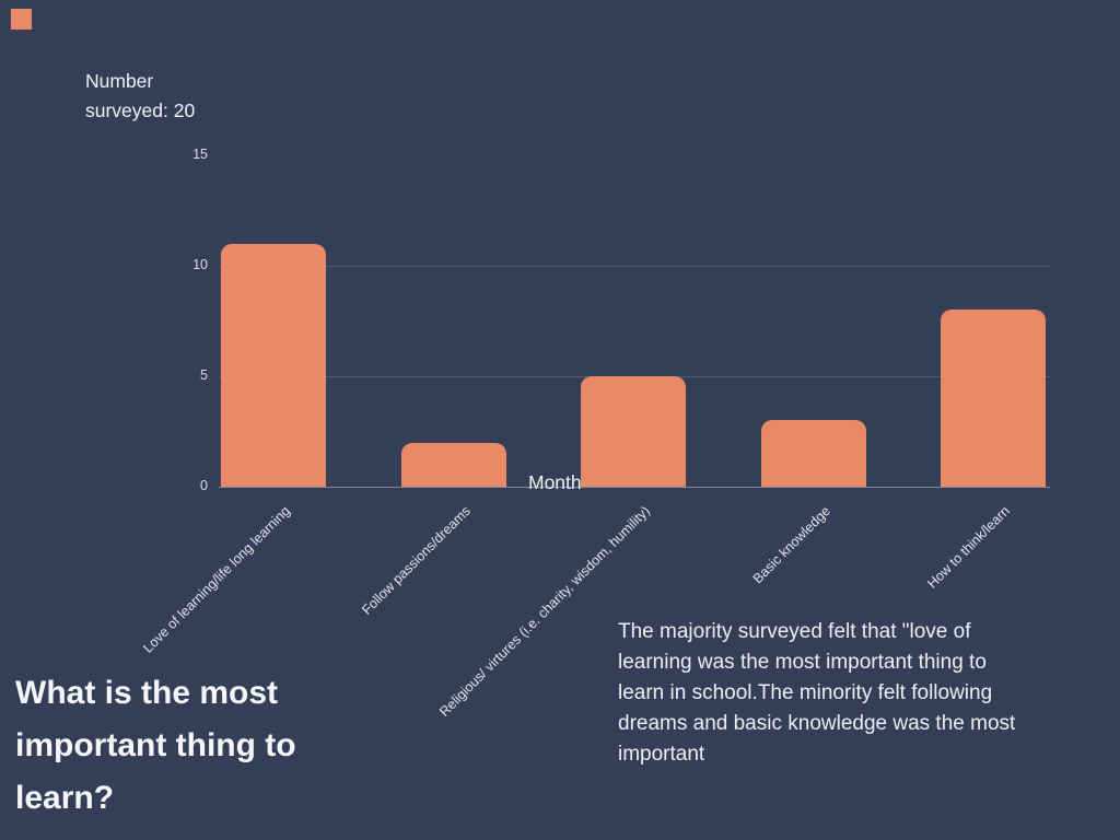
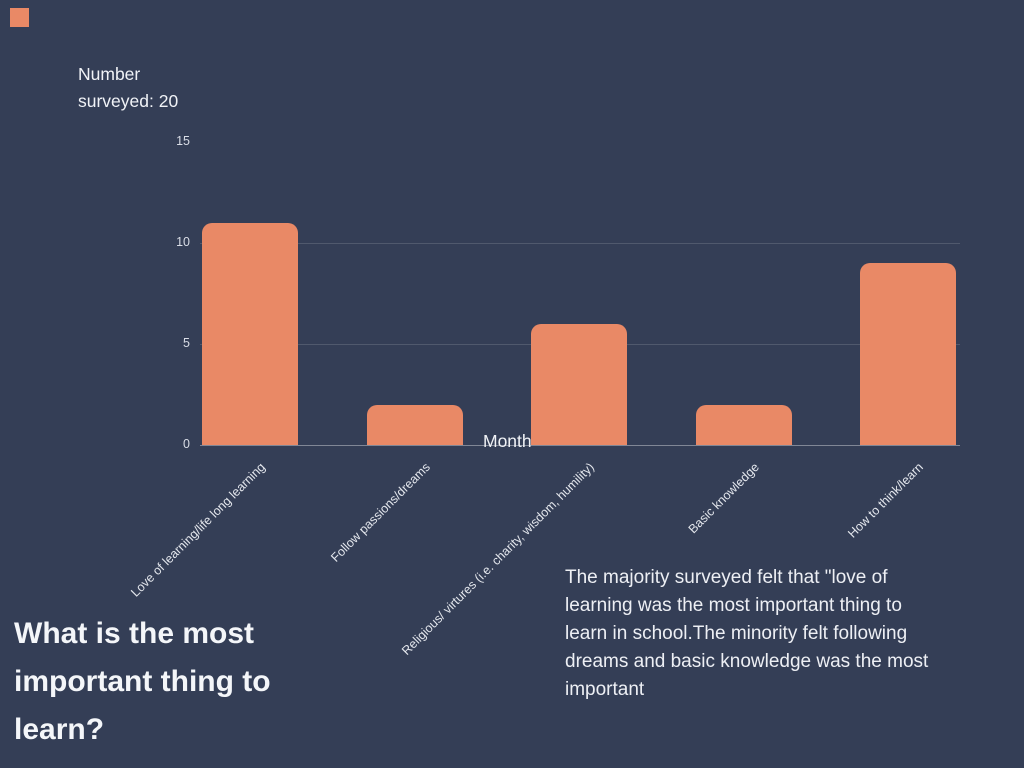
Religious/ virtures (i.e. charity, wisdom, humility): 5 -> 6
Basic knowledge: 3 -> 2
How to think/learn: 8 -> 9
